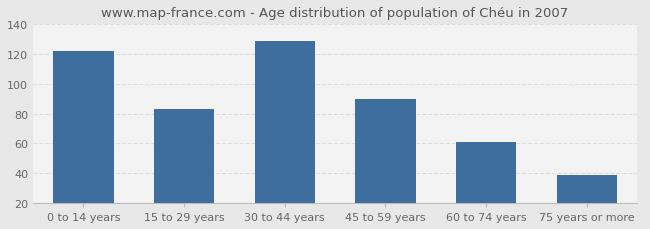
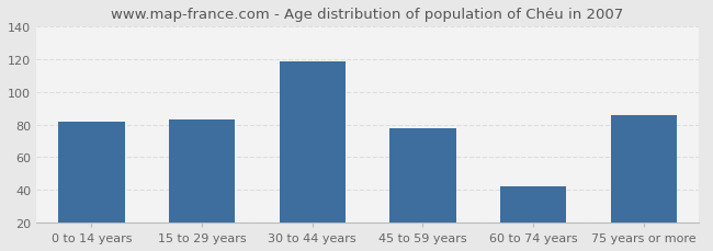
0 to 14 years: 122 -> 82
30 to 44 years: 129 -> 119
45 to 59 years: 90 -> 78
60 to 74 years: 61 -> 42
75 years or more: 39 -> 86
